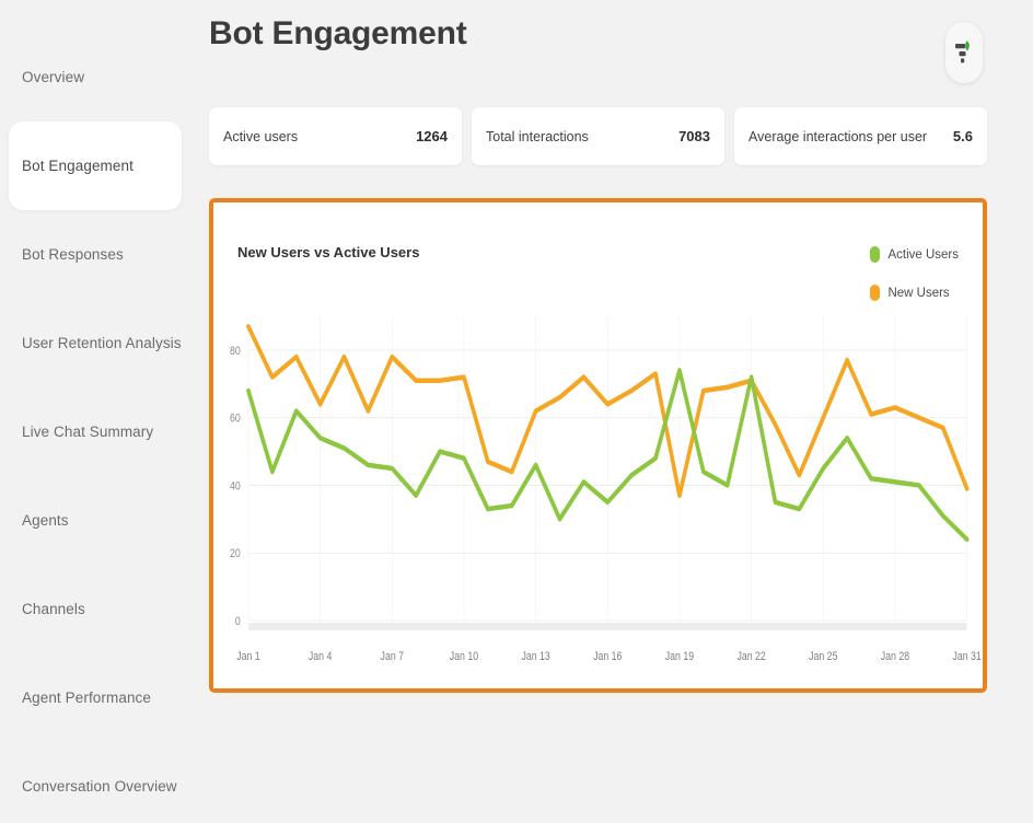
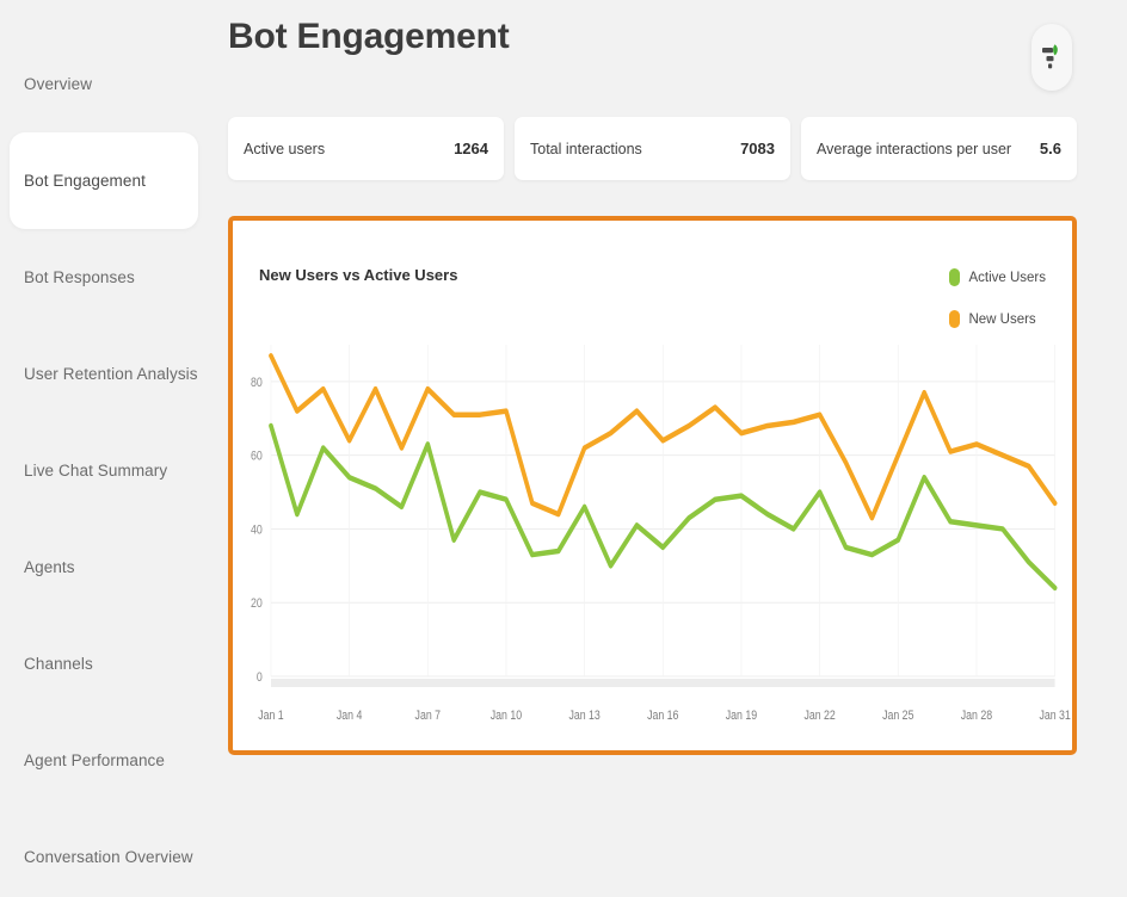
Active Users/Jan 7: 45 -> 63
New Users/Jan 19: 37 -> 66
Active Users/Jan 19: 74 -> 49
Active Users/Jan 22: 72 -> 50
Active Users/Jan 25: 45 -> 37
New Users/Jan 31: 39 -> 47
